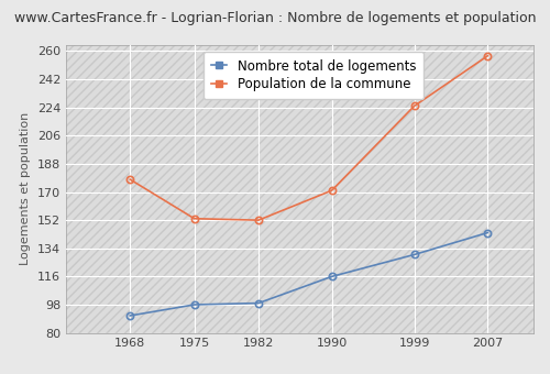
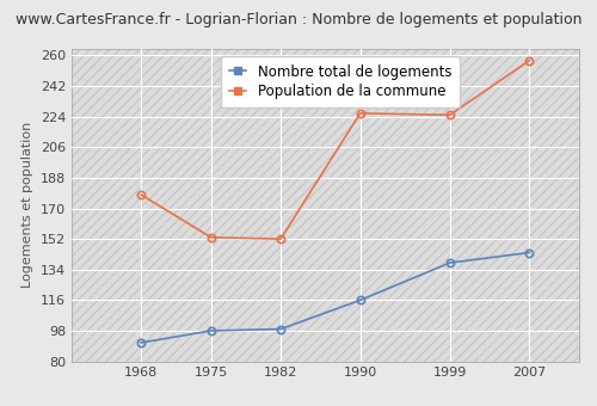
Population de la commune/1990: 171 -> 226
Nombre total de logements/1999: 130 -> 138
